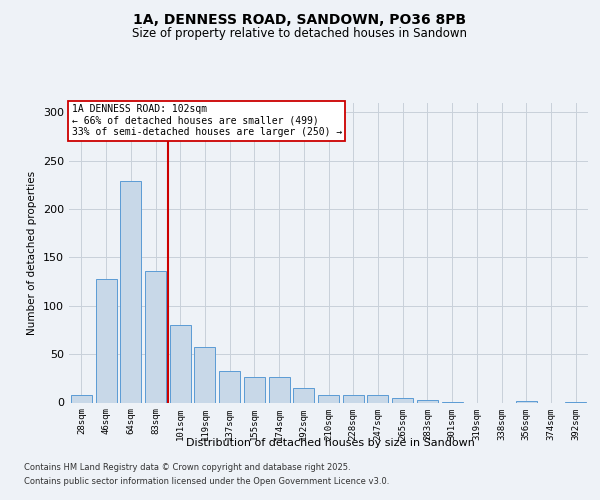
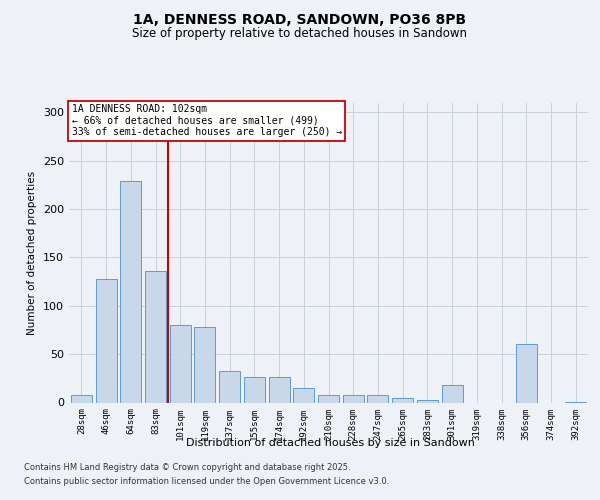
119sqm: 57 -> 78
301sqm: 1 -> 18
356sqm: 2 -> 60
